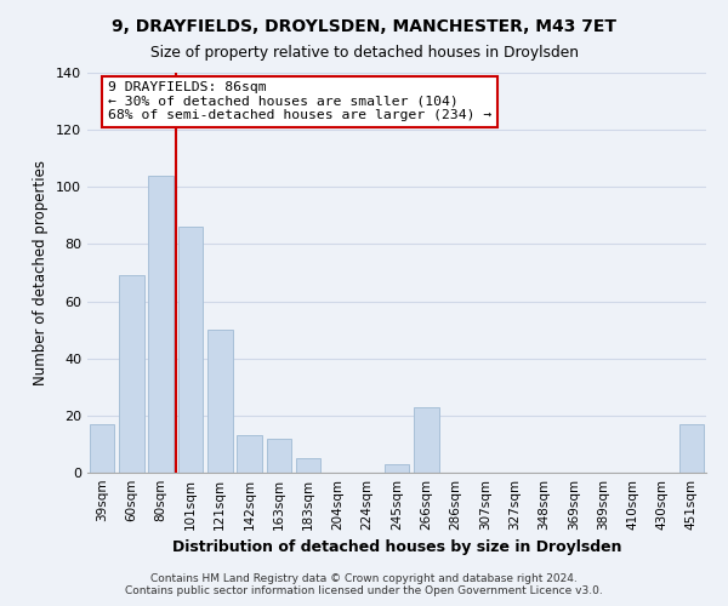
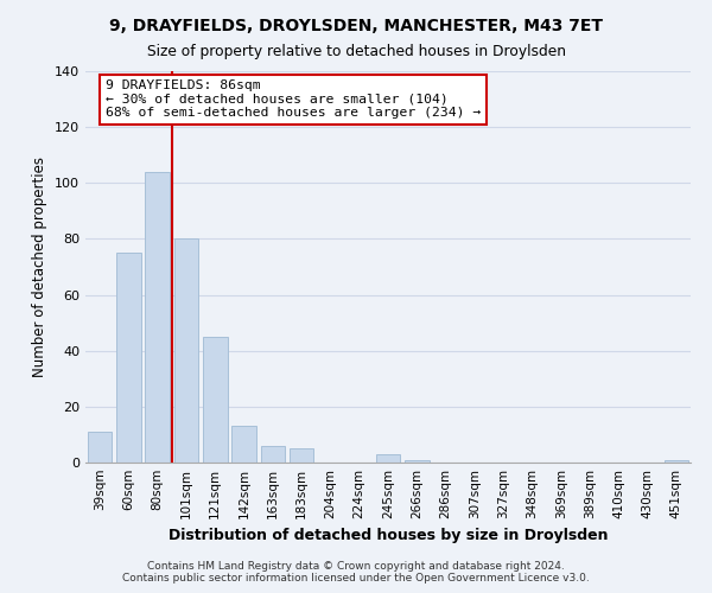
39sqm: 17 -> 11
60sqm: 69 -> 75
101sqm: 86 -> 80
121sqm: 50 -> 45
163sqm: 12 -> 6
266sqm: 23 -> 1
451sqm: 17 -> 1
